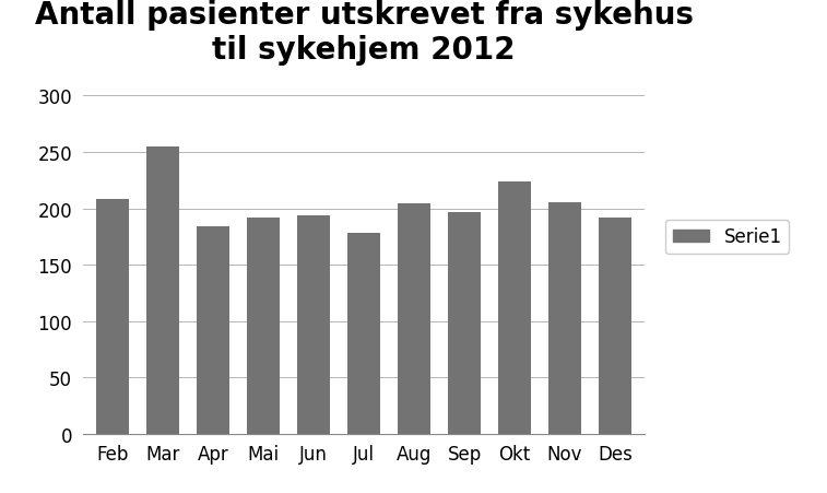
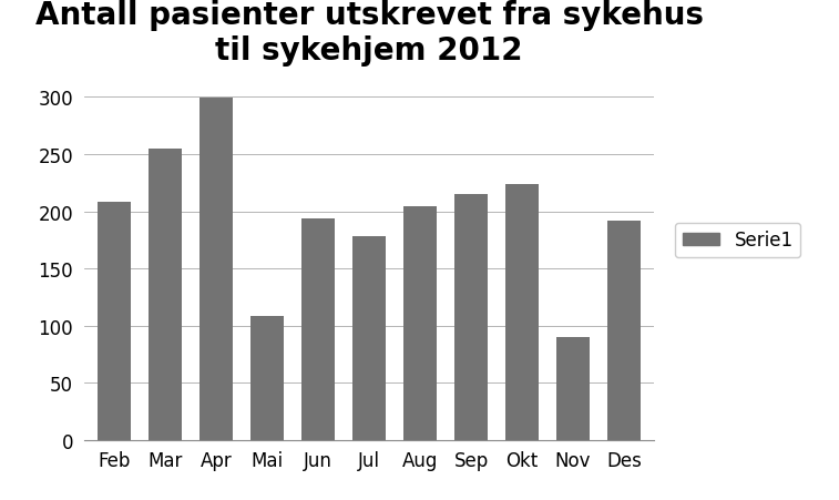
Apr: 184 -> 299
Mai: 192 -> 108
Sep: 197 -> 215
Nov: 205 -> 90
